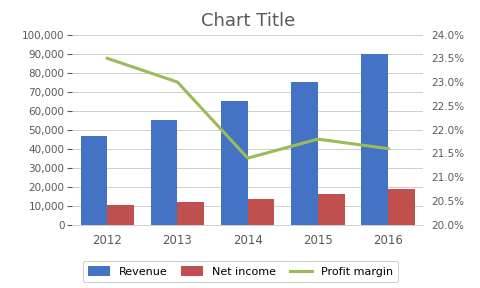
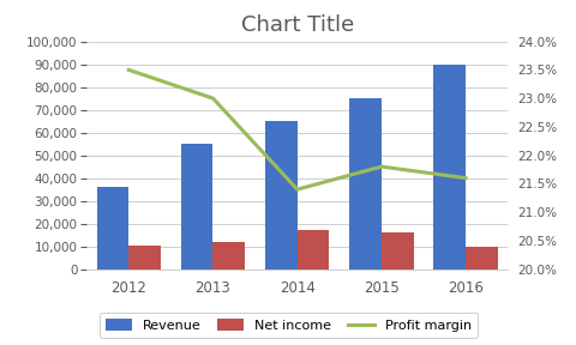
Revenue/2012: 46,000 -> 36,000
Net income/2014: 14,000 -> 17,000
Net income/2016: 19,000 -> 10,000
